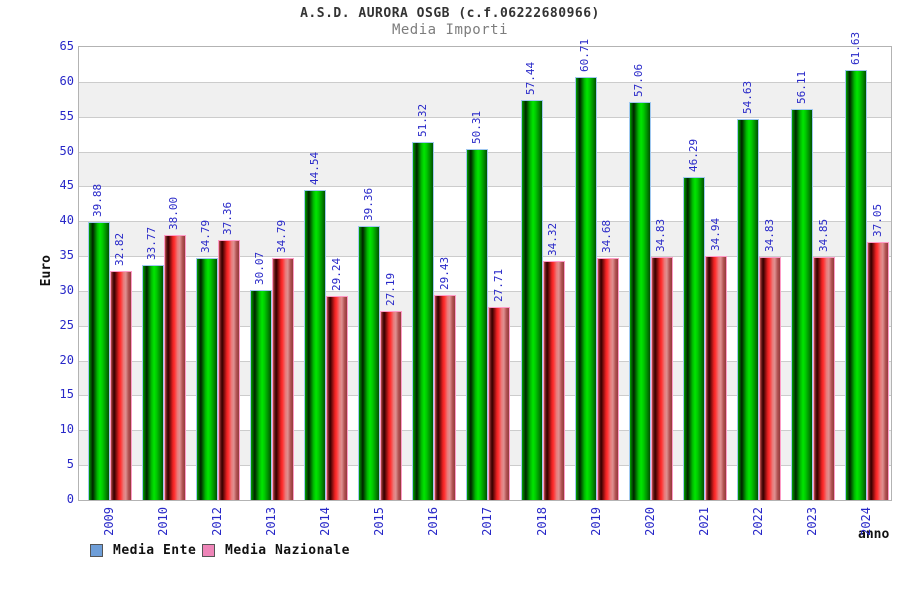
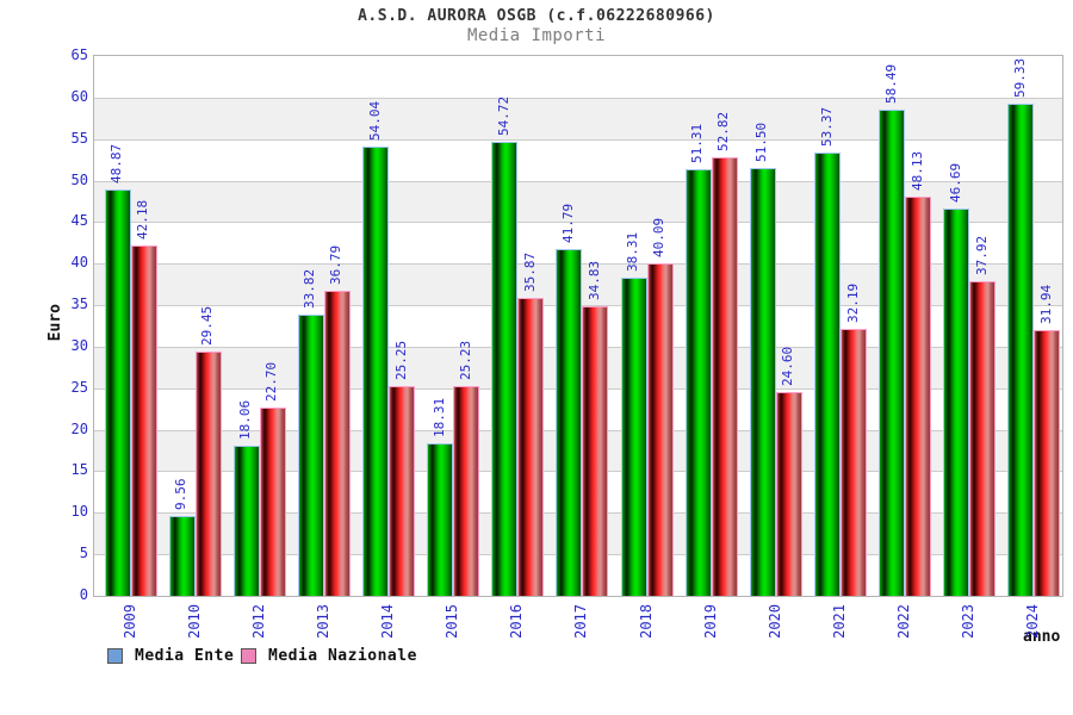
Media Ente/2009: 39.88 -> 48.87
Media Nazionale/2009: 32.82 -> 42.18
Media Ente/2010: 33.77 -> 9.56
Media Nazionale/2010: 38.00 -> 29.45
Media Ente/2012: 34.79 -> 18.06
Media Nazionale/2012: 37.36 -> 22.70
Media Ente/2013: 30.07 -> 33.82
Media Nazionale/2013: 34.79 -> 36.79
Media Ente/2014: 44.54 -> 54.04
Media Nazionale/2014: 29.24 -> 25.25
Media Ente/2015: 39.36 -> 18.31
Media Nazionale/2015: 27.19 -> 25.23
Media Ente/2016: 51.32 -> 54.72
Media Nazionale/2016: 29.43 -> 35.87
Media Ente/2017: 50.31 -> 41.79
Media Nazionale/2017: 27.71 -> 34.83
Media Ente/2018: 57.44 -> 38.31
Media Nazionale/2018: 34.32 -> 40.09
Media Ente/2019: 60.71 -> 51.31
Media Nazionale/2019: 34.68 -> 52.82
Media Ente/2020: 57.06 -> 51.50
Media Nazionale/2020: 34.83 -> 24.60
Media Ente/2021: 46.29 -> 53.37
Media Nazionale/2021: 34.94 -> 32.19
Media Ente/2022: 54.63 -> 58.49
Media Nazionale/2022: 34.83 -> 48.13
Media Ente/2023: 56.11 -> 46.69
Media Nazionale/2023: 34.85 -> 37.92
Media Ente/2024: 61.63 -> 59.33
Media Nazionale/2024: 37.05 -> 31.94
